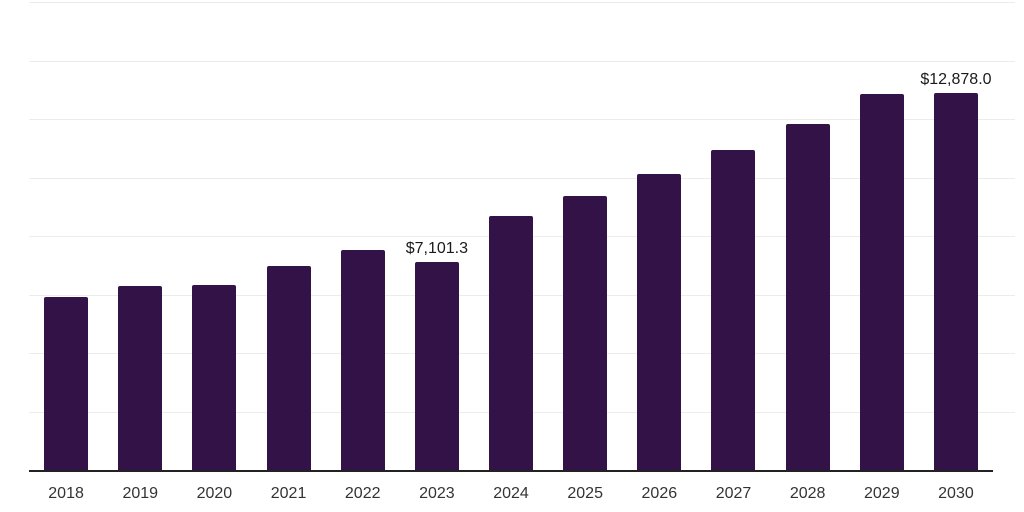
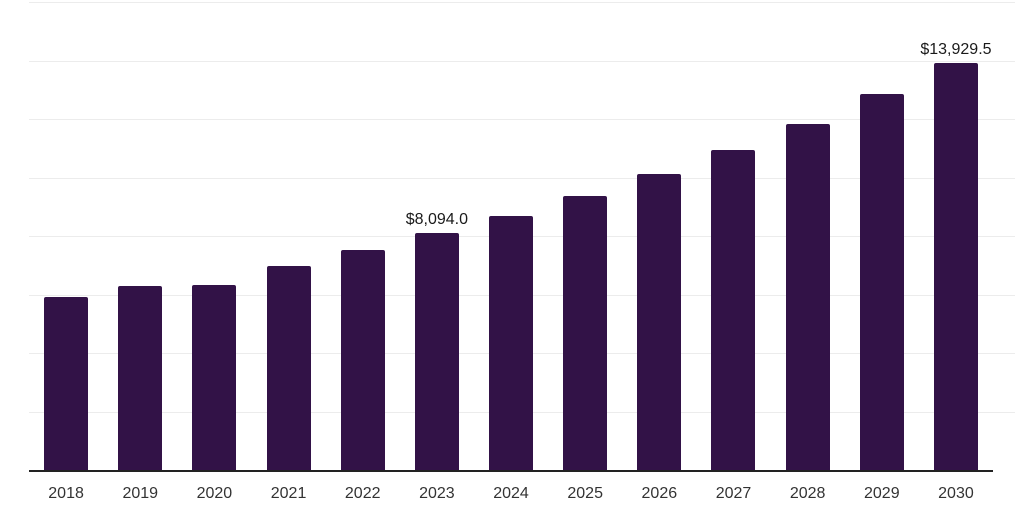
2023: $7,101.3 -> $8,094.0
2030: $12,878.0 -> $13,929.5
